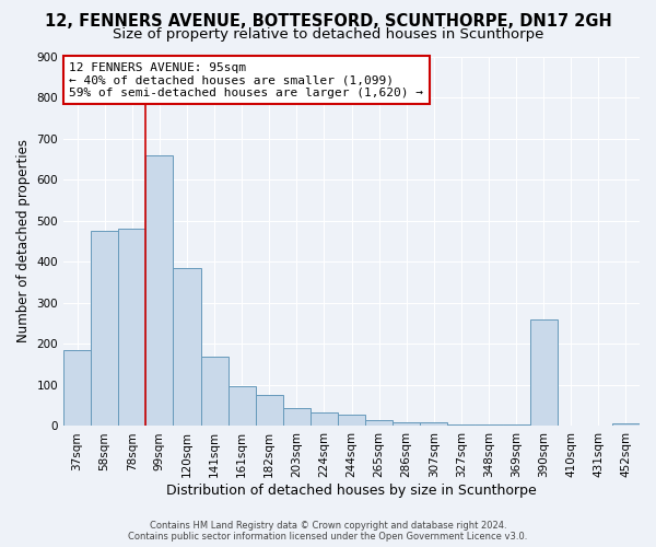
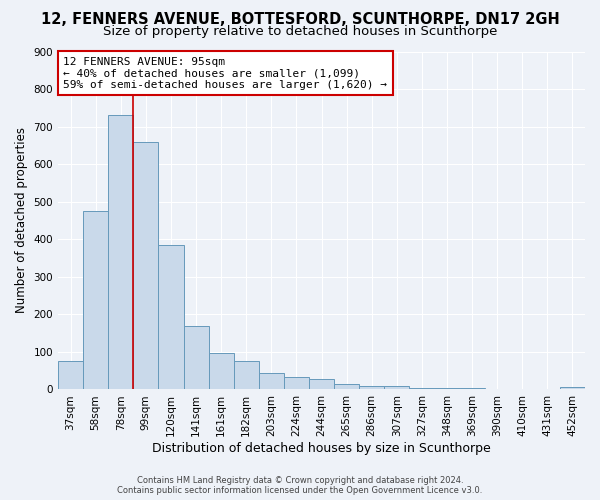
37sqm: 185 -> 75
78sqm: 480 -> 730
390sqm: 260 -> 2
